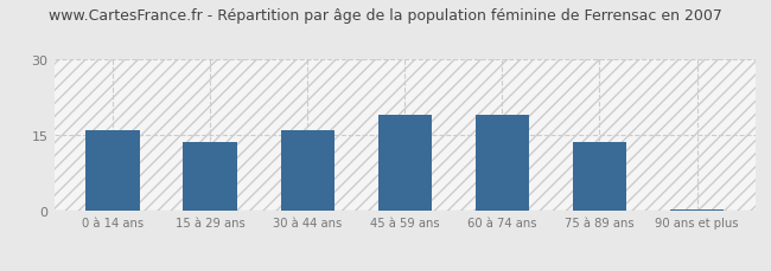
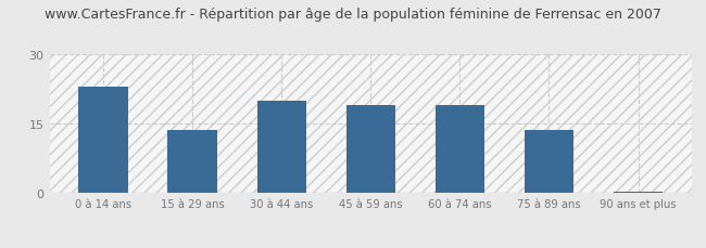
0 à 14 ans: 16.0 -> 23.0
30 à 44 ans: 16.0 -> 20.0
